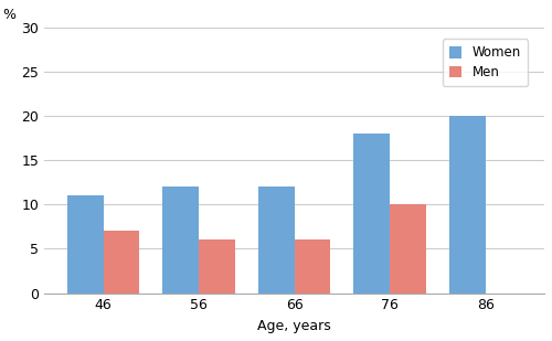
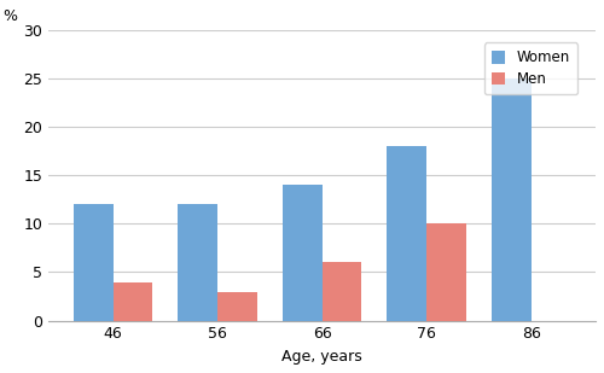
Women/46: 11 -> 12
Men/46: 7 -> 4
Men/56: 6 -> 3
Women/66: 12 -> 14
Women/86: 20 -> 25
